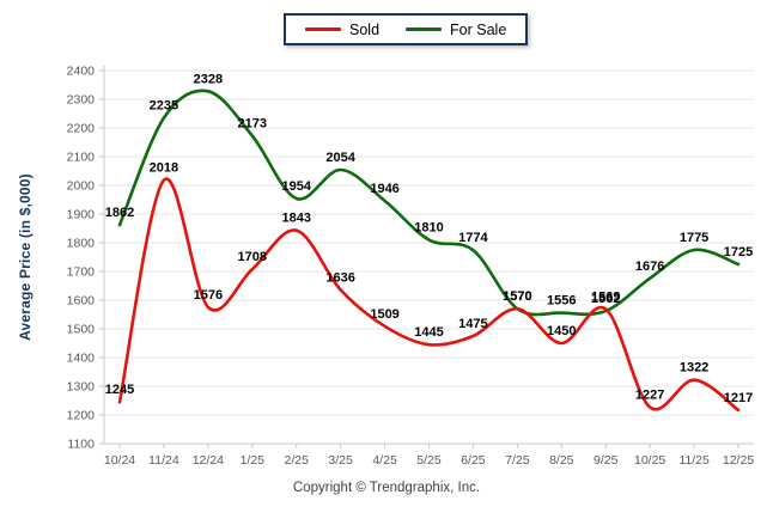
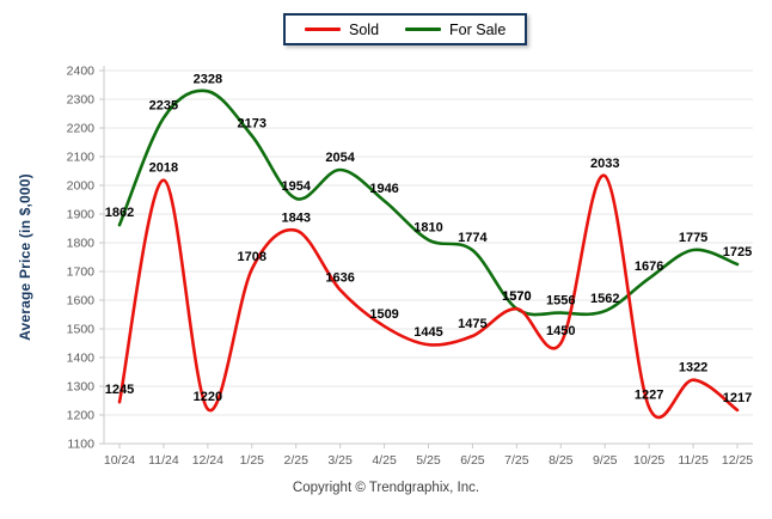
Sold/12/24: 1576 -> 1220
Sold/9/25: 1569 -> 2033
